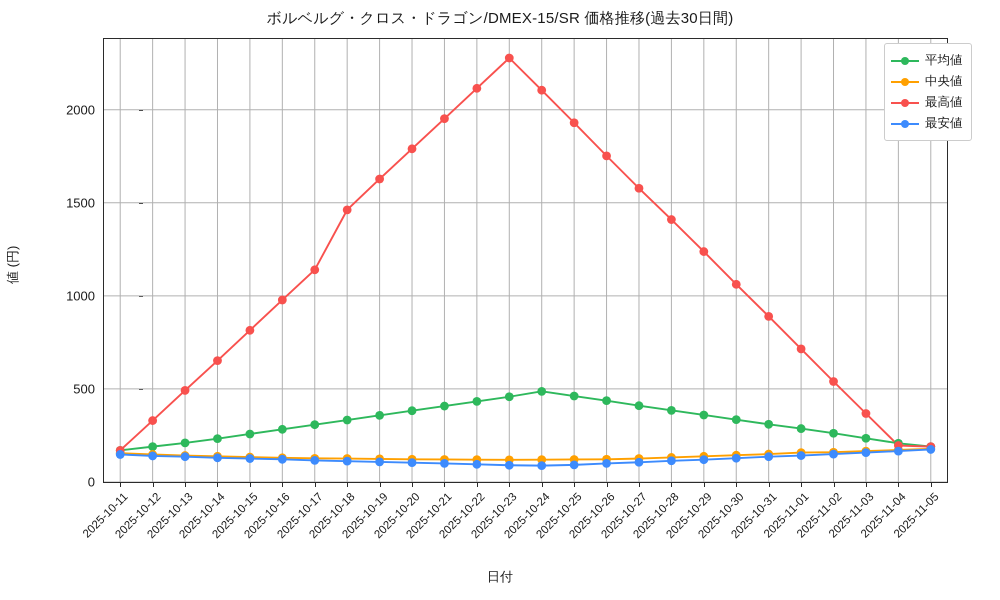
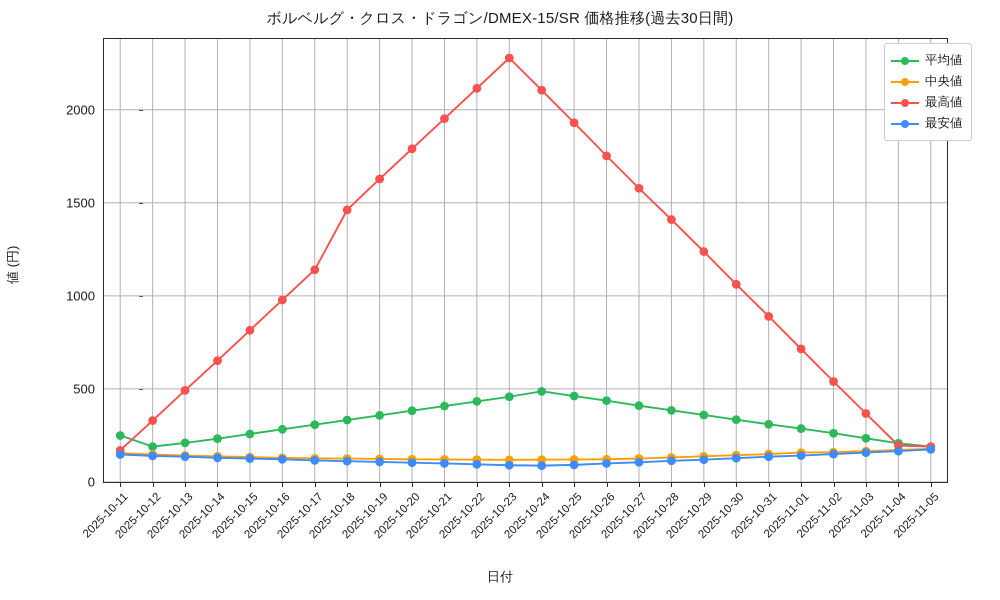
平均値/2025-10-11: 170 -> 250
